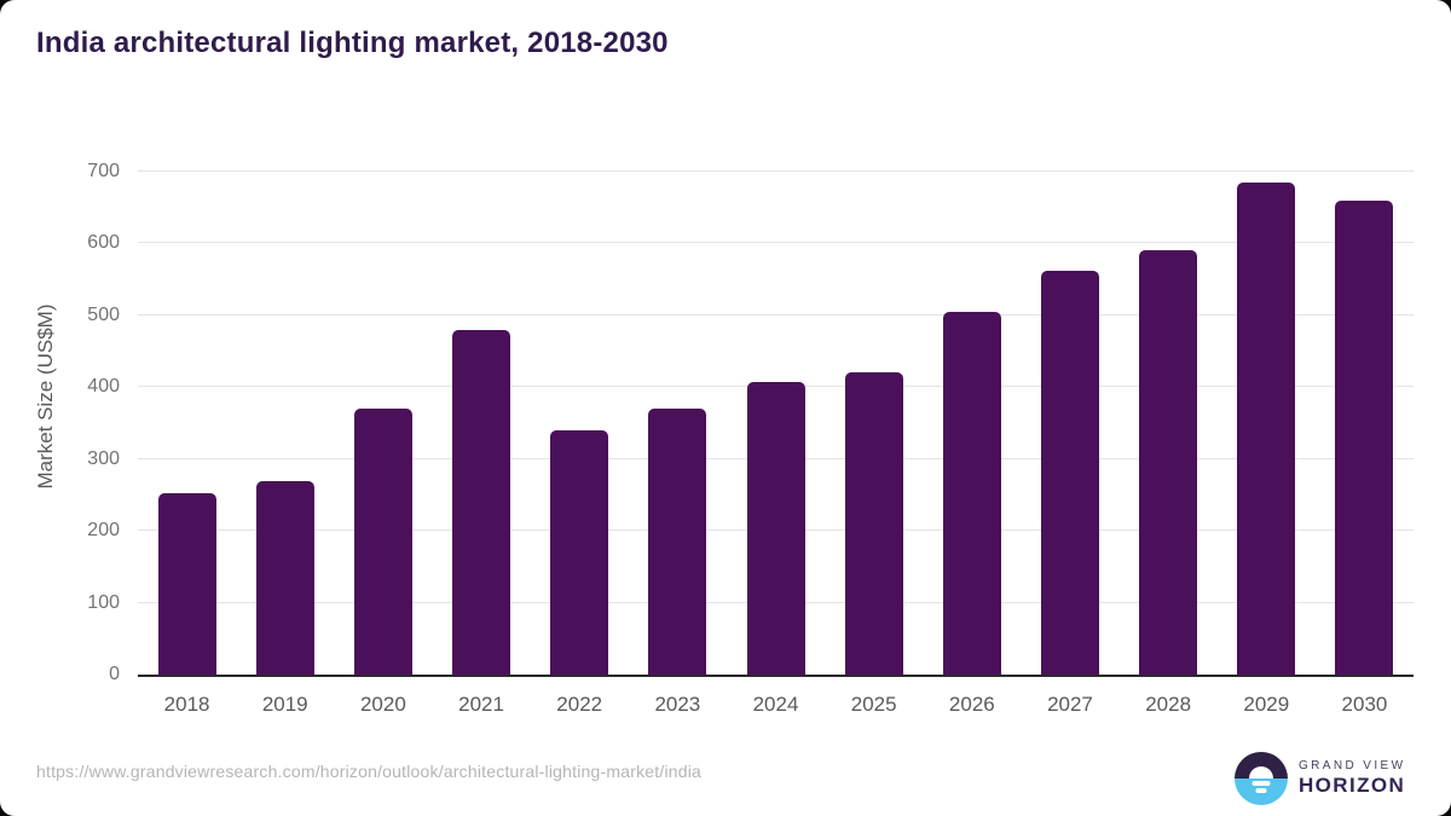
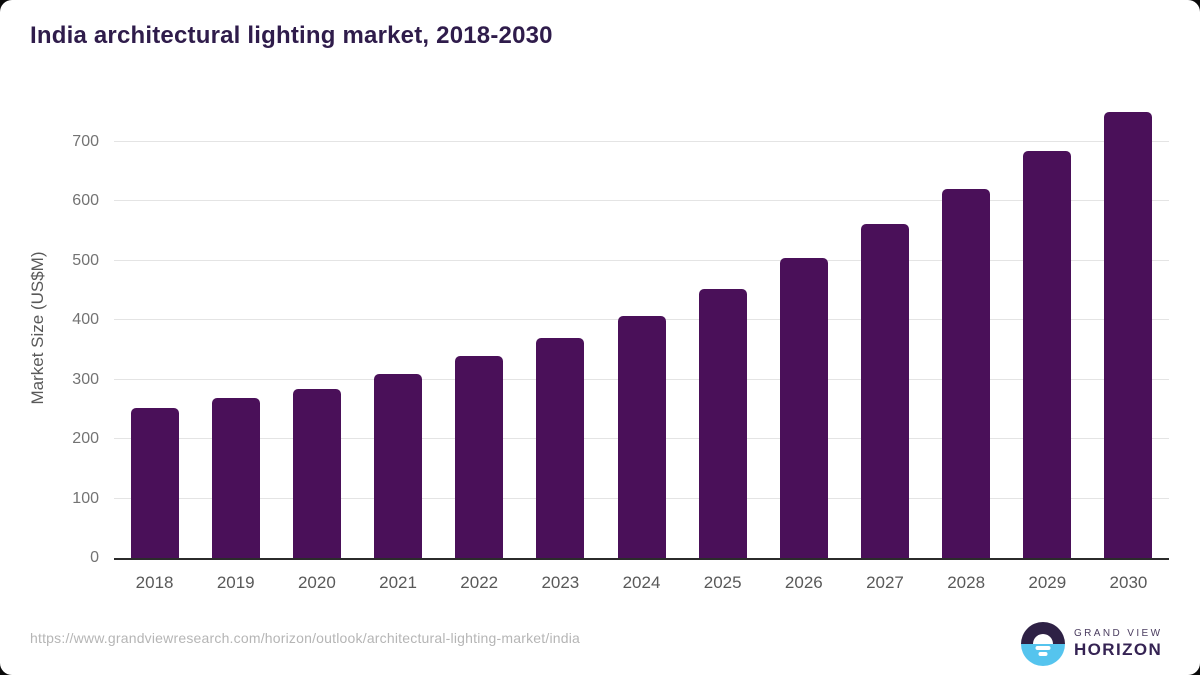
2020: 370 -> 280
2021: 480 -> 310
2025: 420 -> 450
2028: 590 -> 620
2030: 660 -> 750
